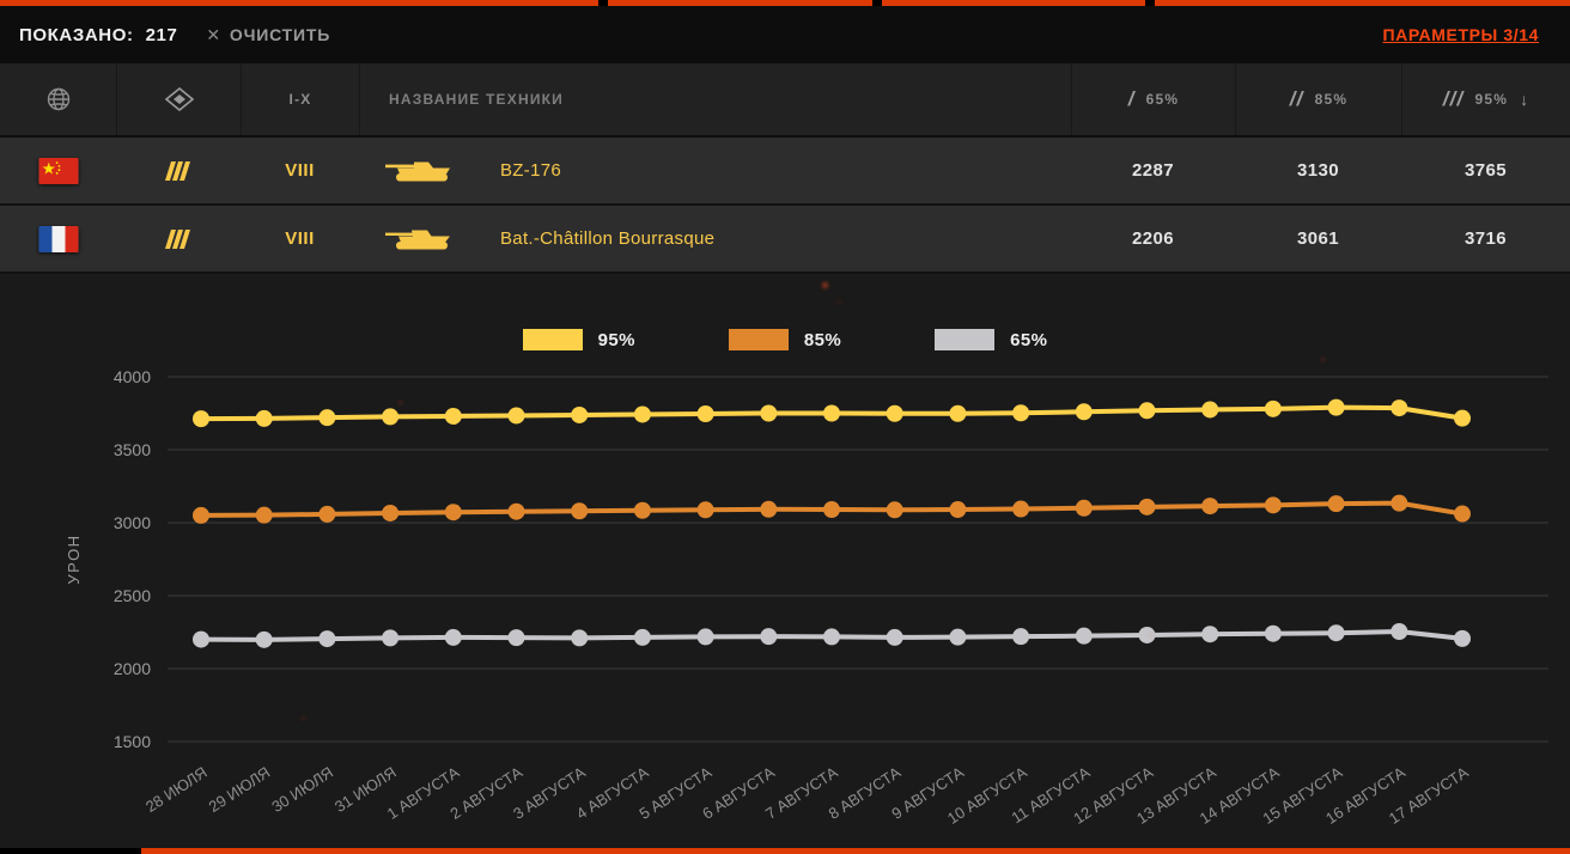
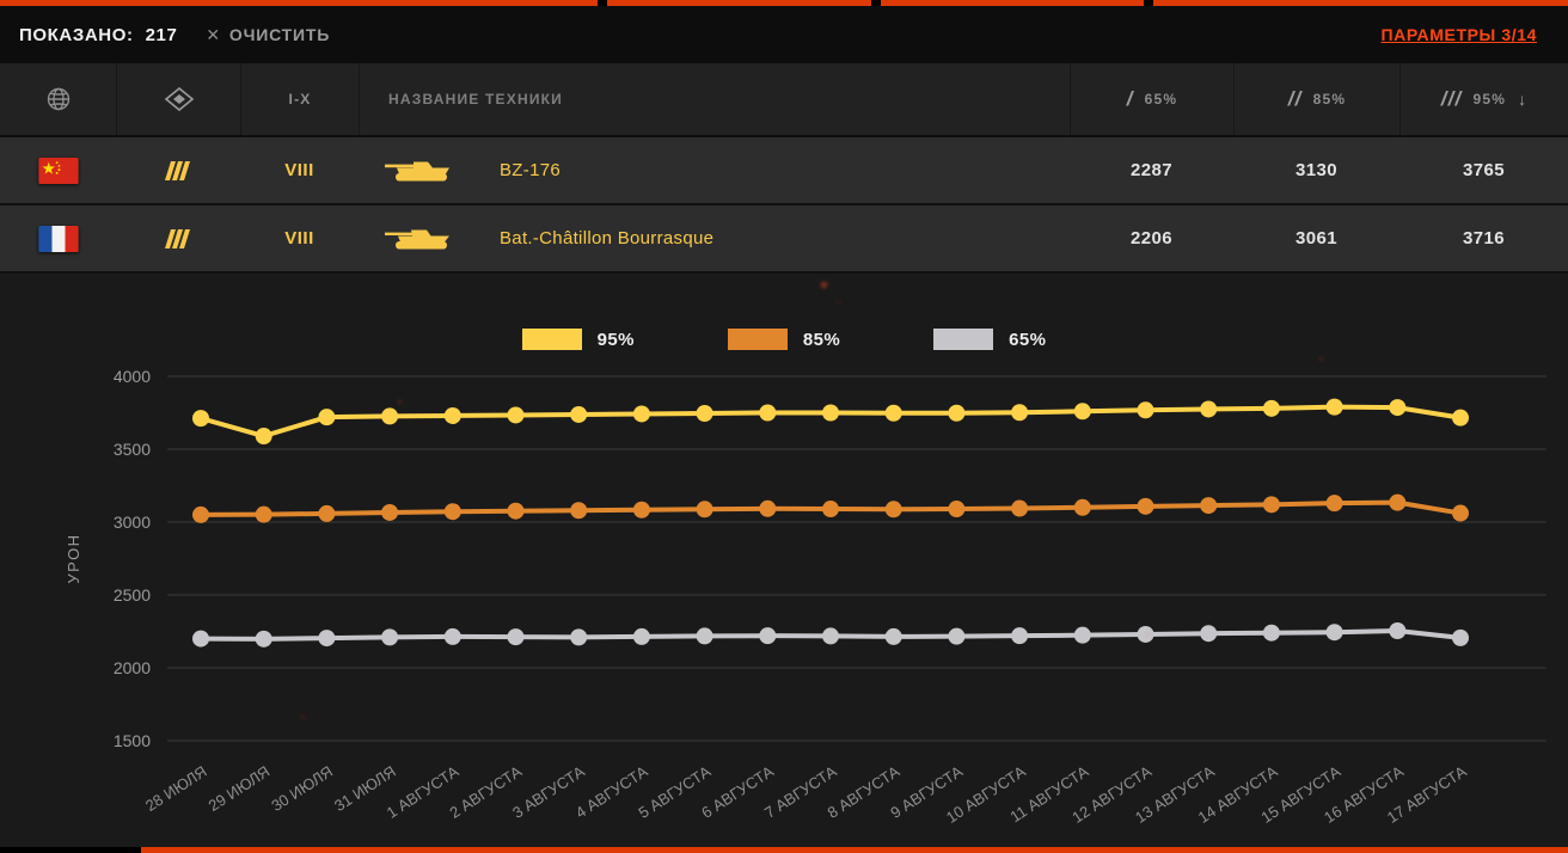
95%/29 ИЮЛЯ: 3710 -> 3590
